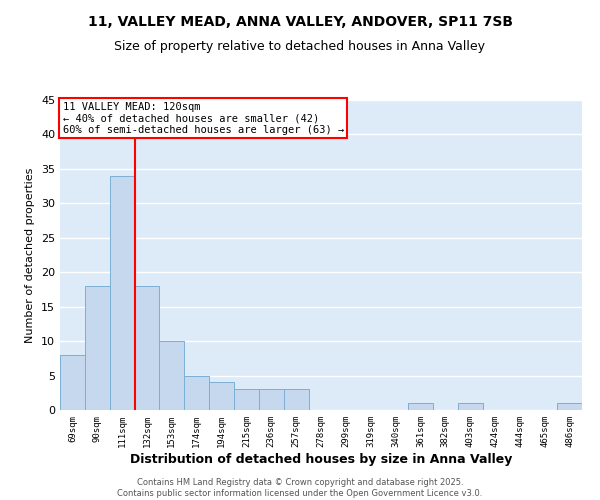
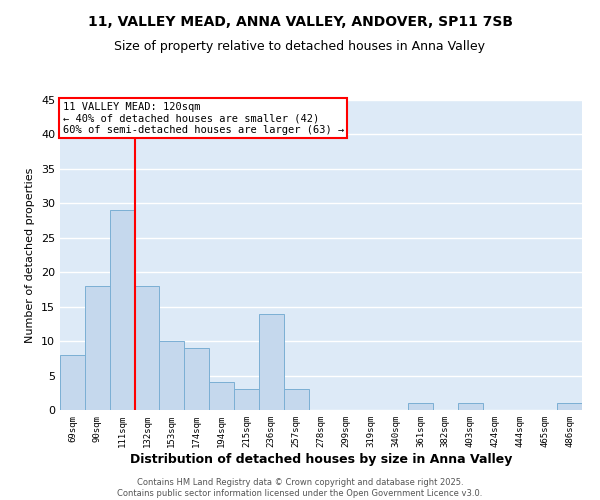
111sqm: 34 -> 29
174sqm: 5 -> 9
236sqm: 3 -> 14
